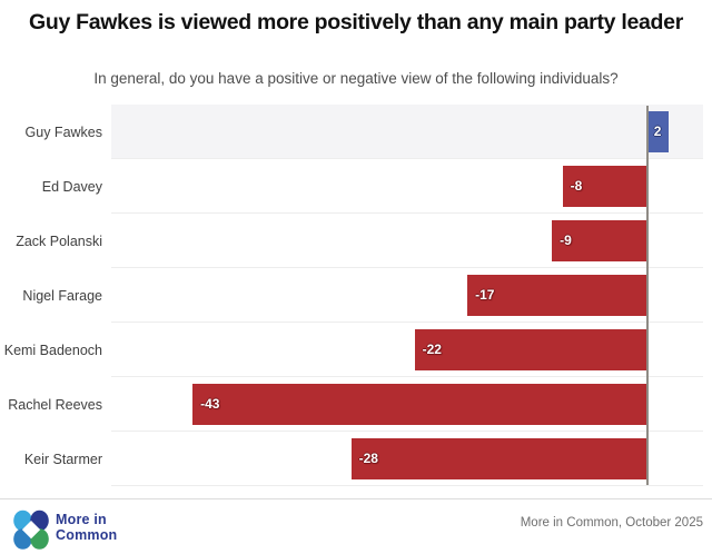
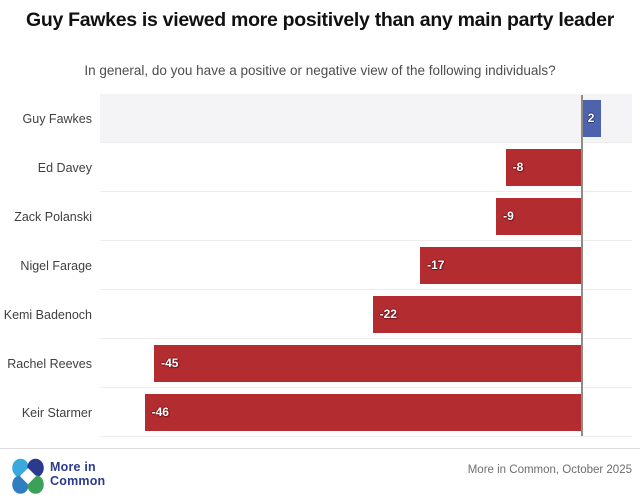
Rachel Reeves: -43 -> -45
Keir Starmer: -28 -> -46
